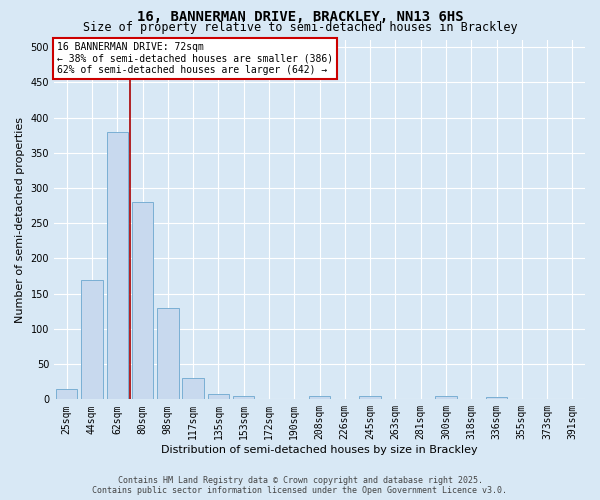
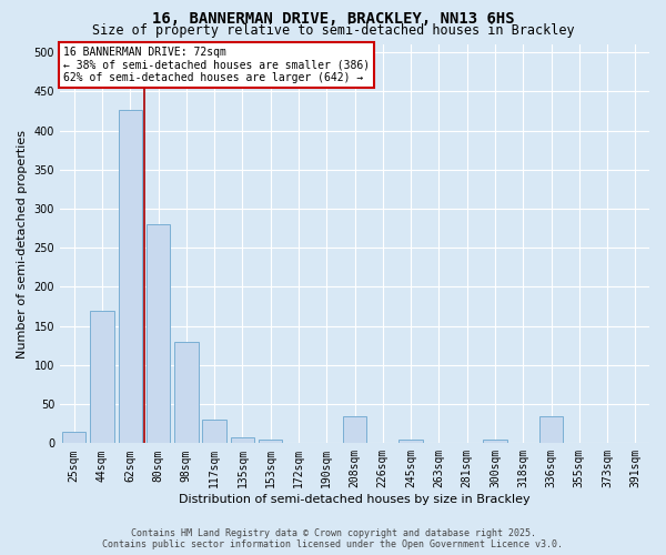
62sqm: 380 -> 426
208sqm: 5 -> 34
336sqm: 3 -> 34
